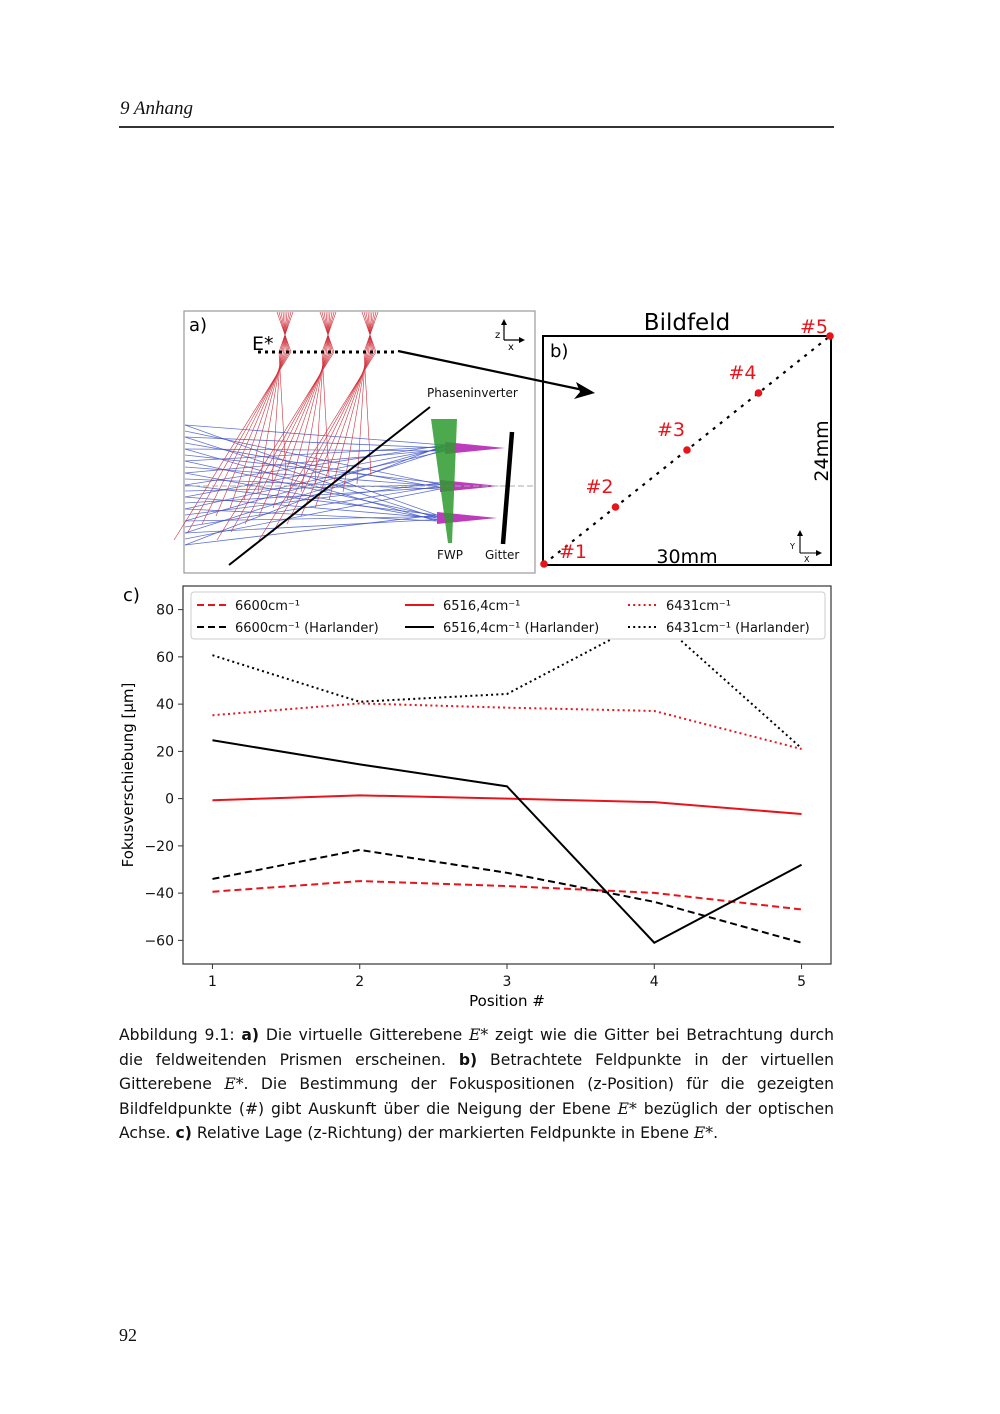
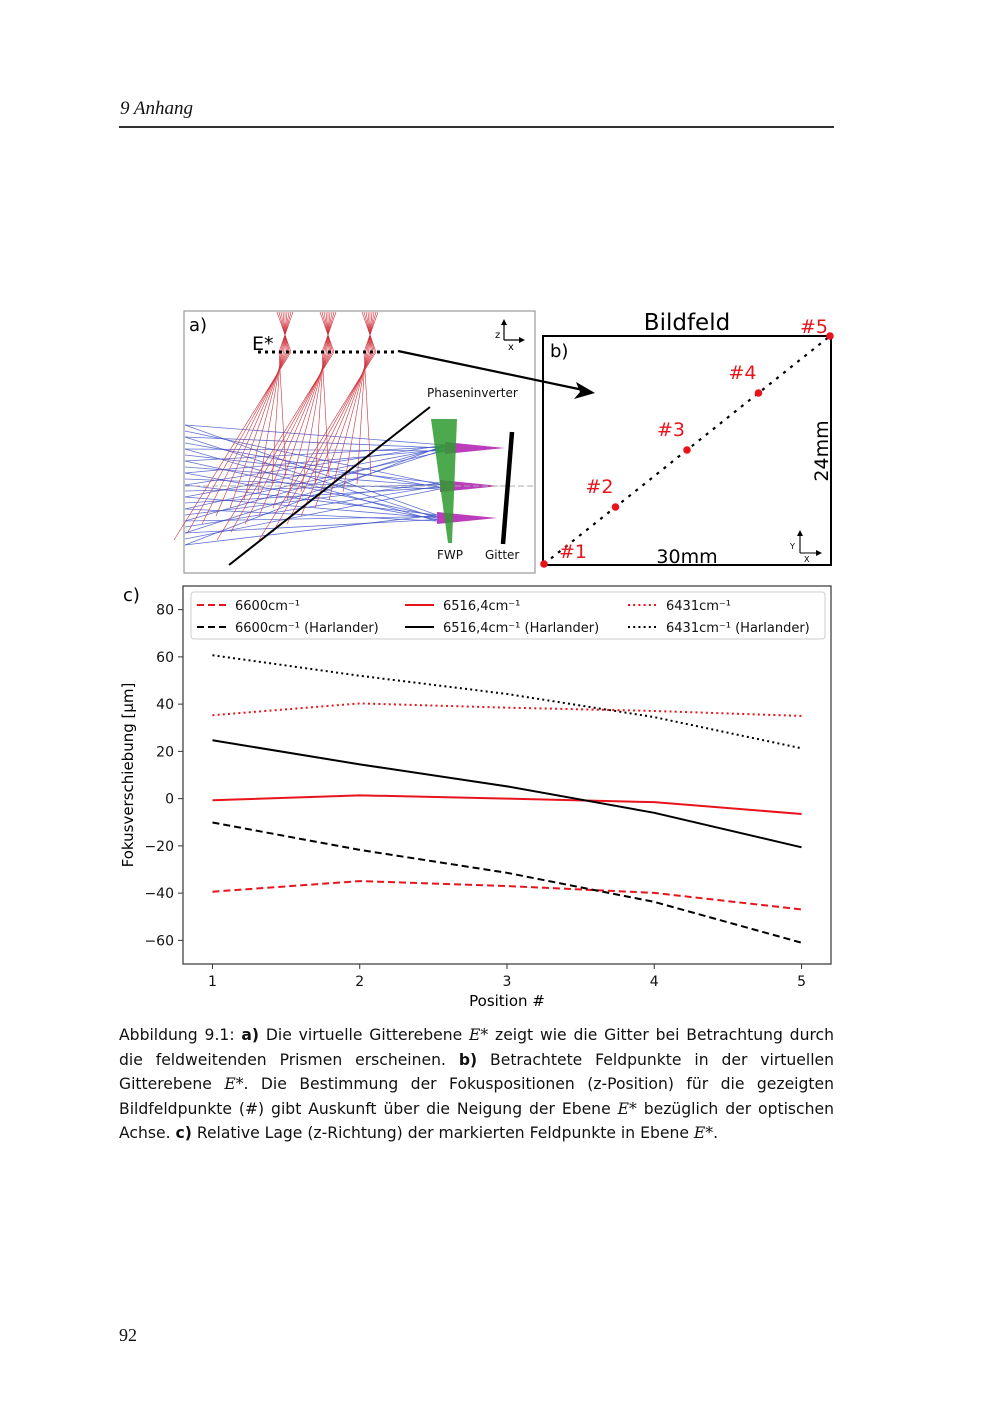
6600cm⁻¹ (Harlander)/1: -34 -> -10
6431cm⁻¹ (Harlander)/2: 41 -> 52
6516,4cm⁻¹ (Harlander)/4: -61 -> -6
6431cm⁻¹ (Harlander)/4: 77 -> 34
6516,4cm⁻¹ (Harlander)/5: -28 -> -21
6431cm⁻¹/5: 21 -> 35
